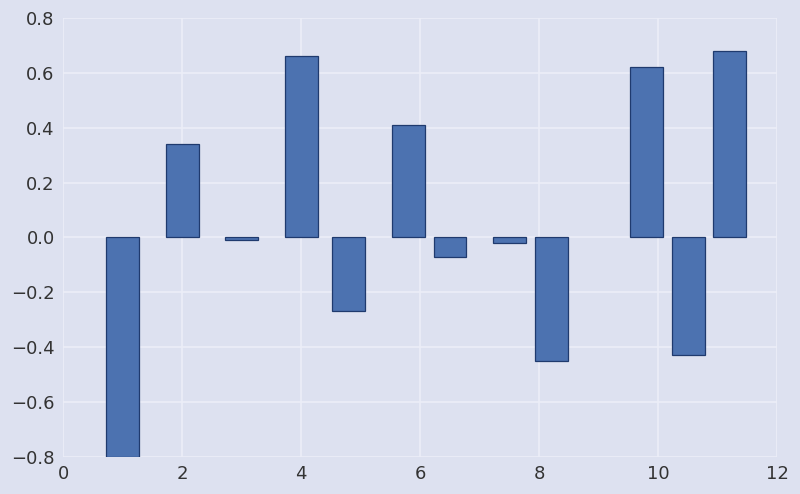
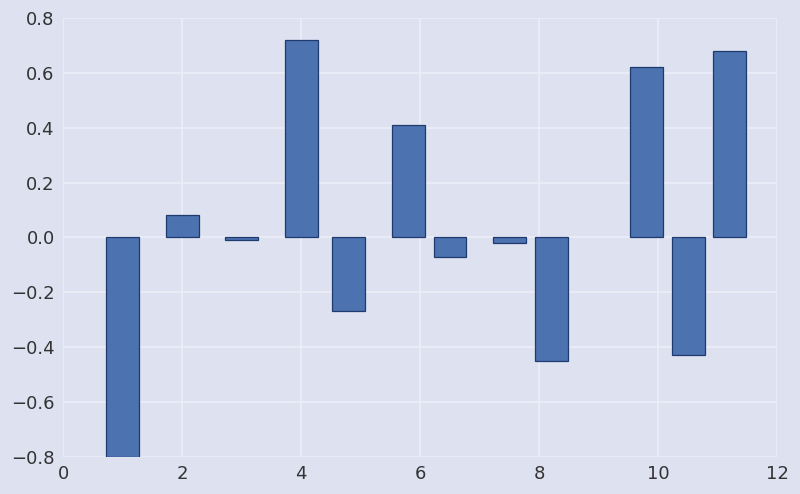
2: 0.34 -> 0.08
4: 0.66 -> 0.72
